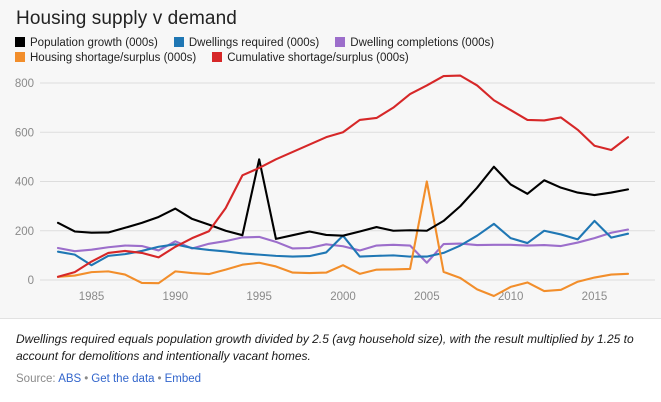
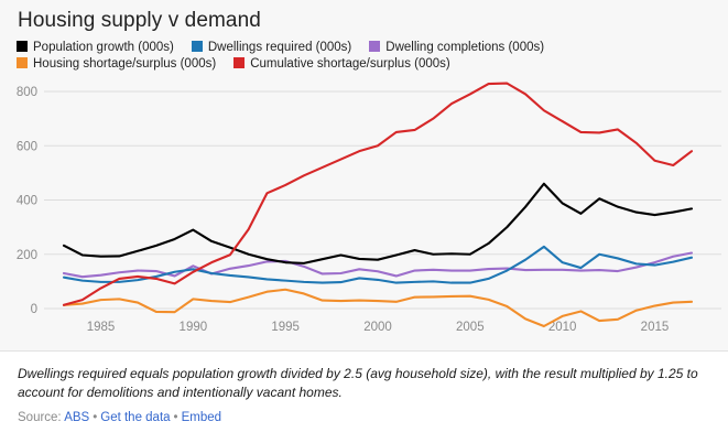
Dwellings required (000s)/1985: 60 -> 100
Population growth (000s)/1995: 490 -> 170
Dwellings required (000s)/2000: 180 -> 110
Housing shortage/surplus (000s)/2000: 60 -> 30
Dwelling completions (000s)/2005: 70 -> 140
Housing shortage/surplus (000s)/2005: 400 -> 50
Dwellings required (000s)/2015: 240 -> 160
